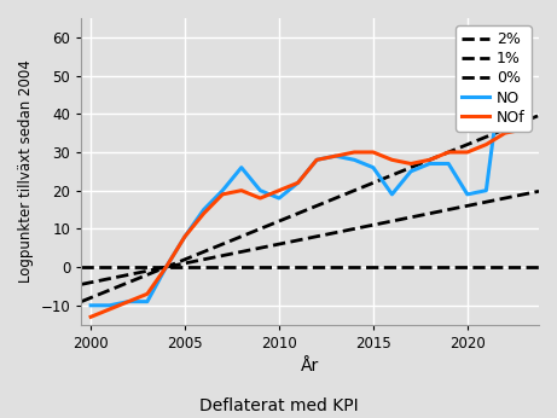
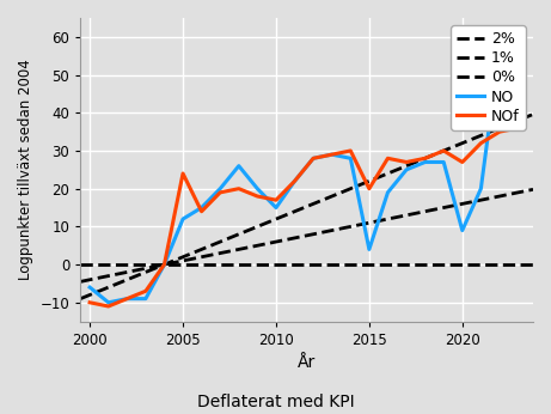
NO/2000: -10 -> -6
NOf/2000: -13 -> -10
NO/2005: 8 -> 12
NOf/2005: 8 -> 24
NO/2010: 18 -> 15
NOf/2010: 20 -> 17
NO/2015: 26 -> 4
NOf/2015: 30 -> 20
NO/2020: 19 -> 9
NOf/2020: 30 -> 27
